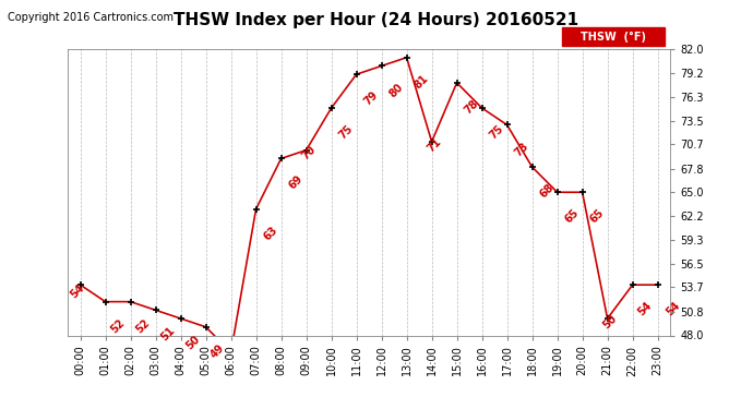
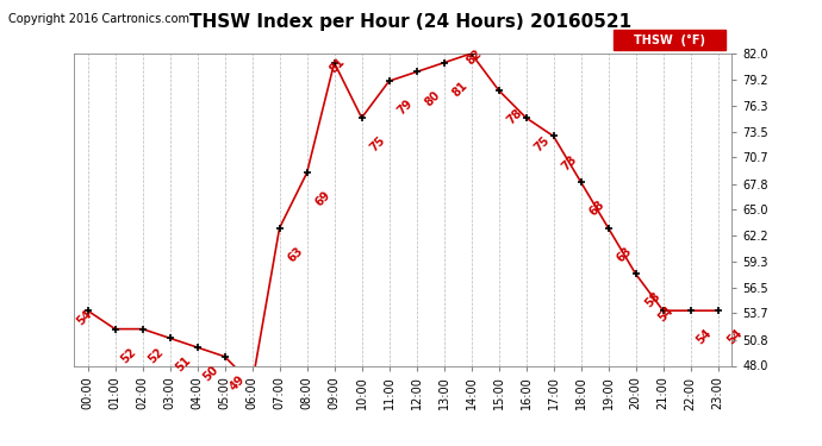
09:00: 70 -> 81
14:00: 71 -> 82
19:00: 65 -> 63
20:00: 65 -> 58
21:00: 50 -> 54
